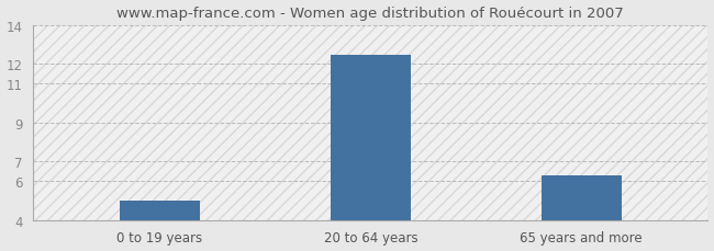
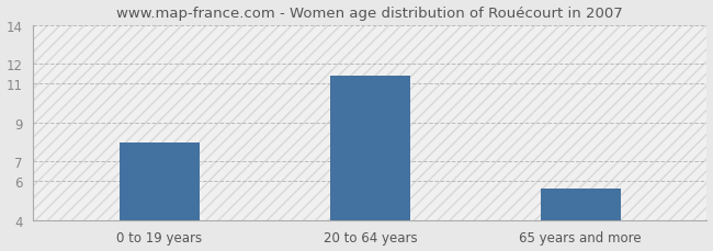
0 to 19 years: 5.0 -> 8.0
20 to 64 years: 12.5 -> 11.4
65 years and more: 6.3 -> 5.6
